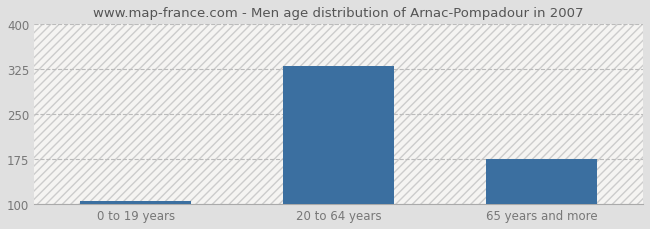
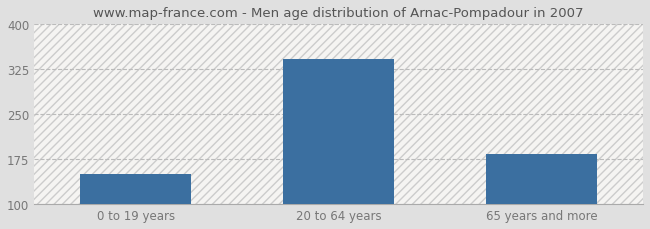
0 to 19 years: 105 -> 150
20 to 64 years: 330 -> 342
65 years and more: 175 -> 184
